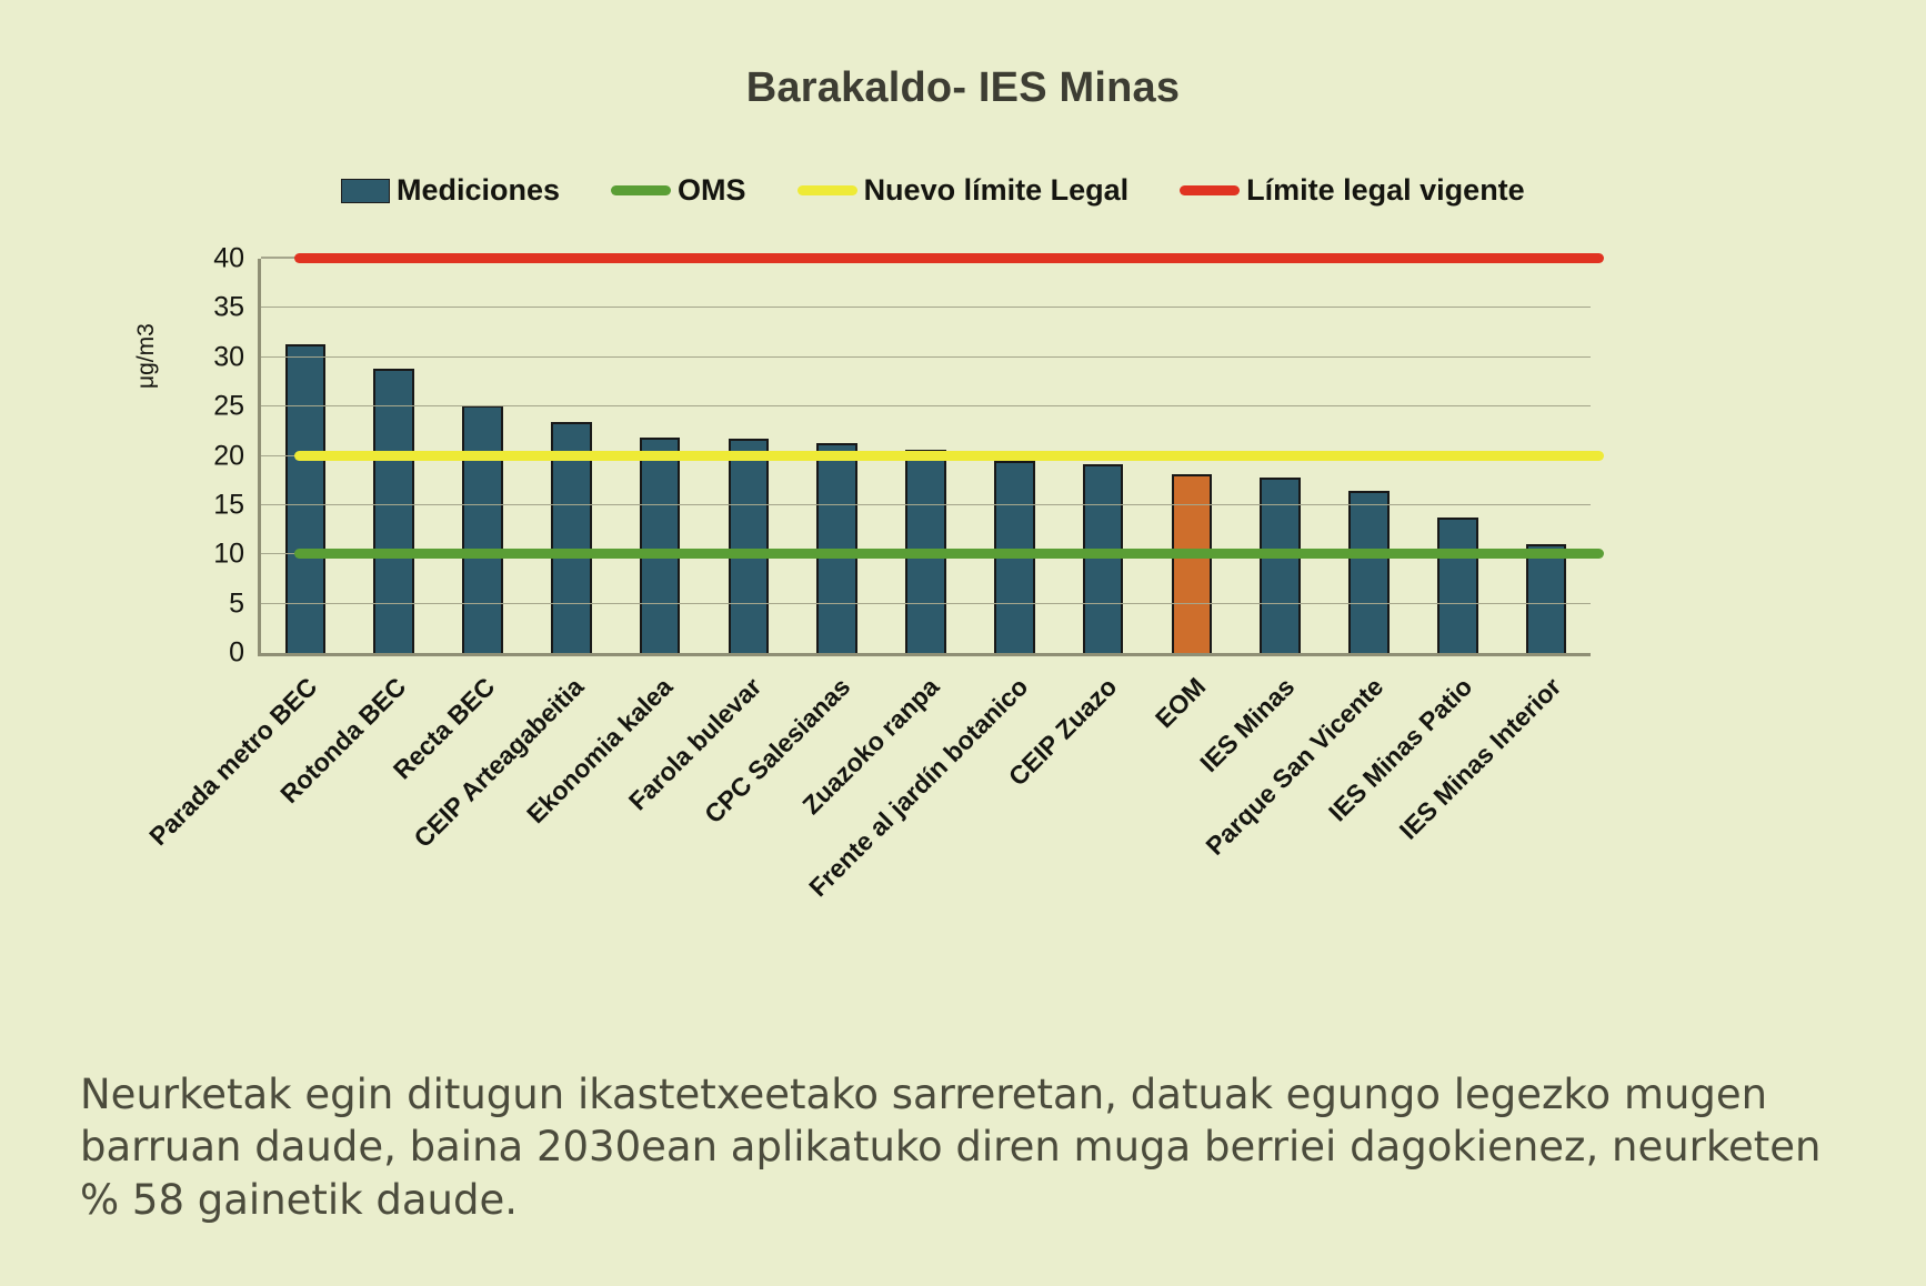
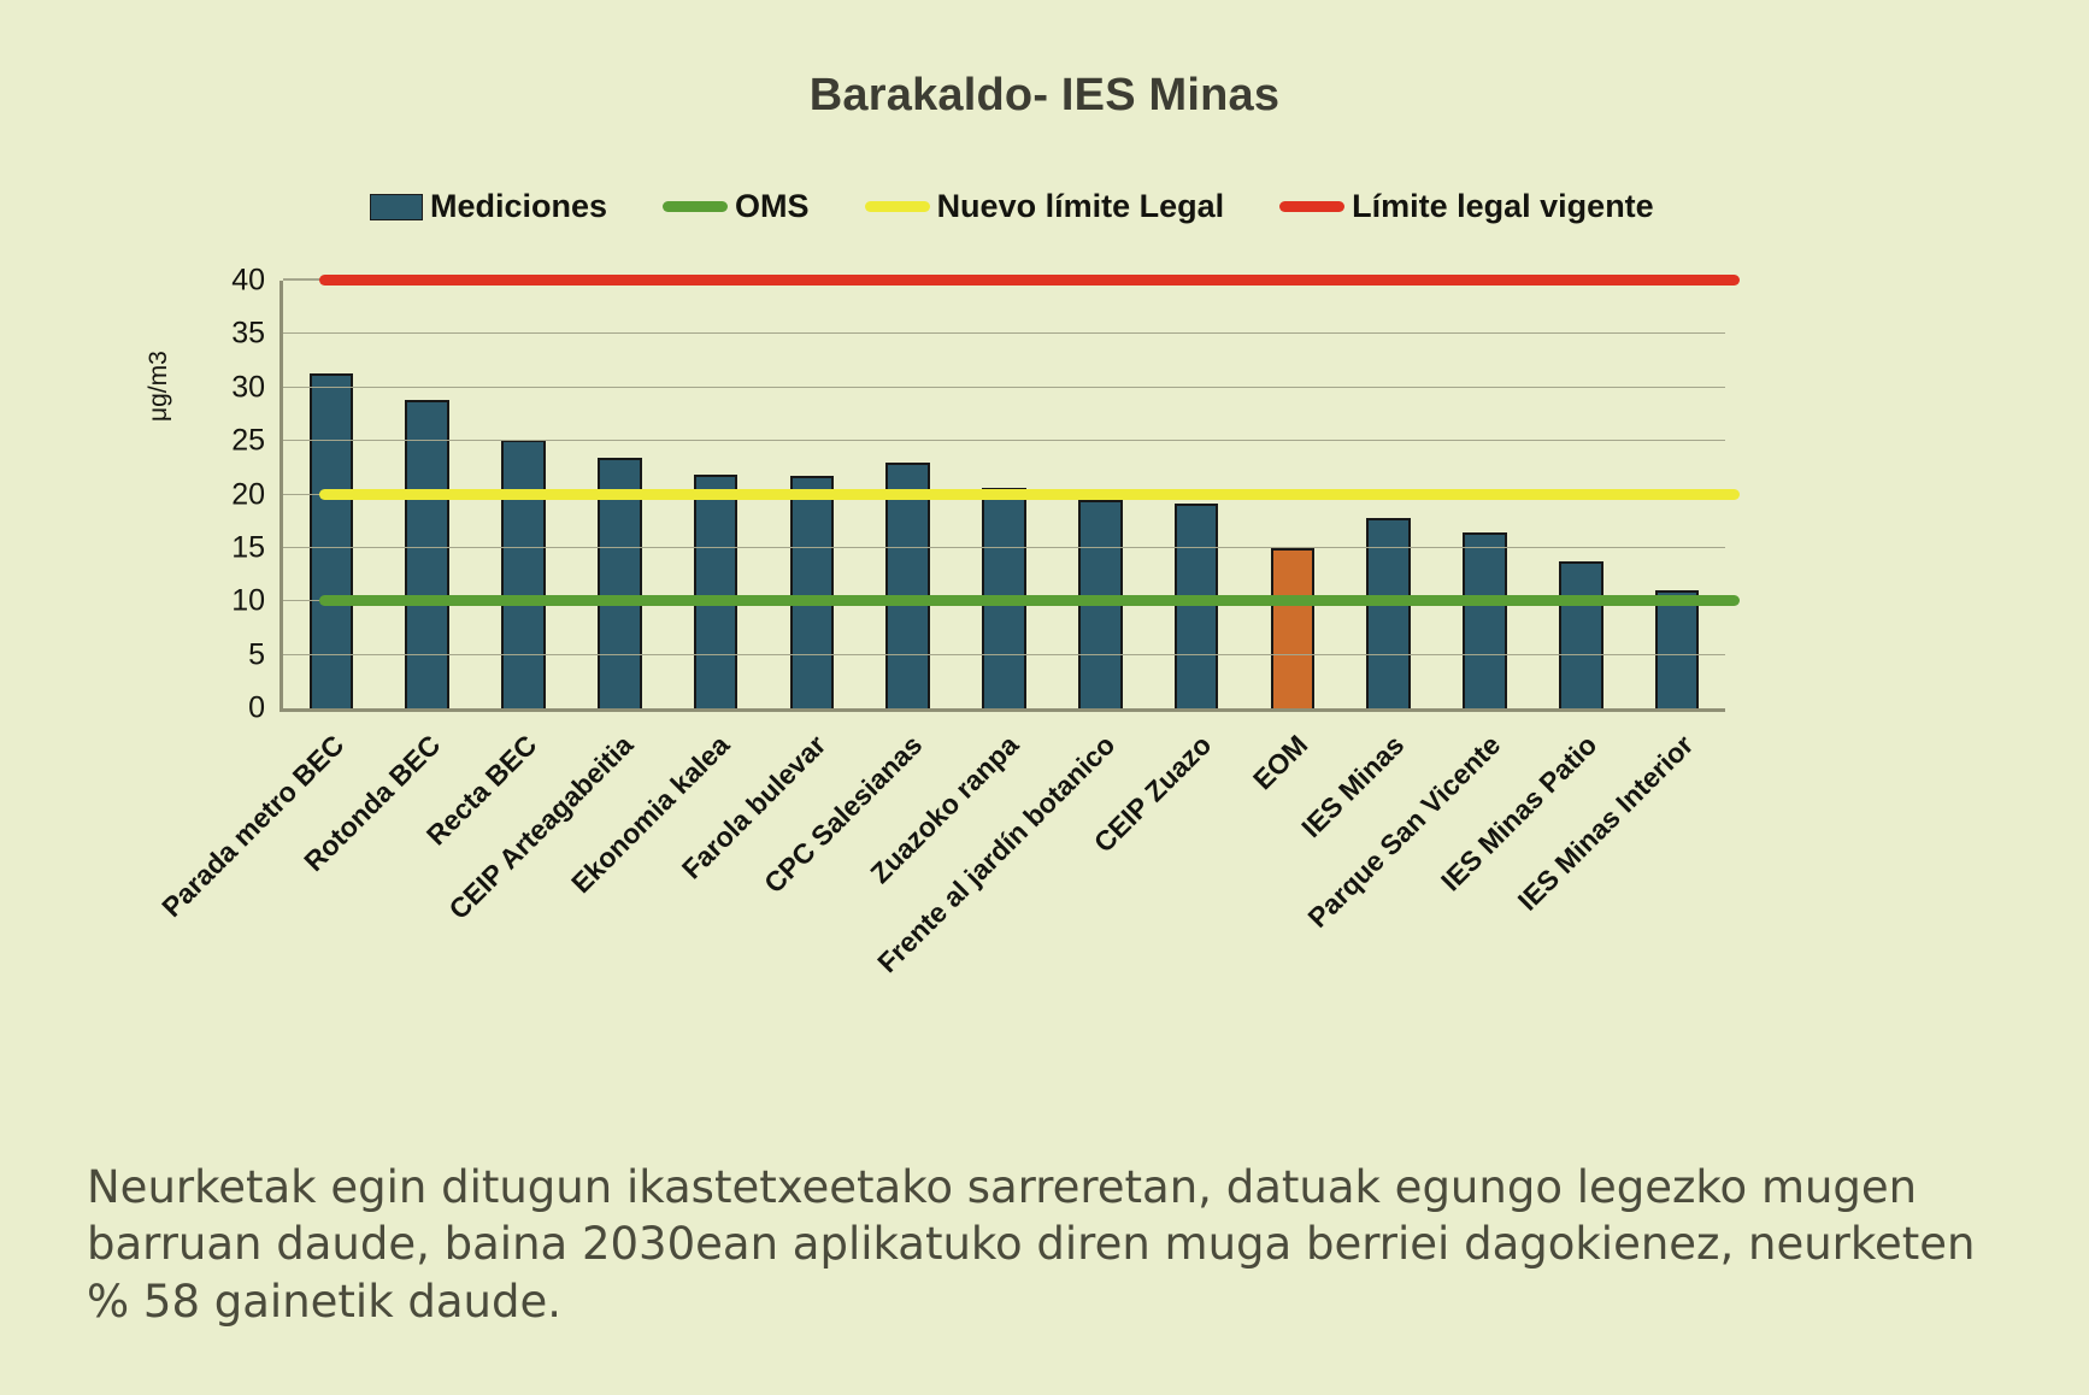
CPC Salesianas: 21 -> 23
EOM: 18 -> 15
